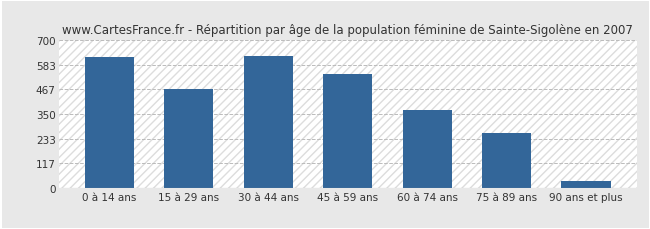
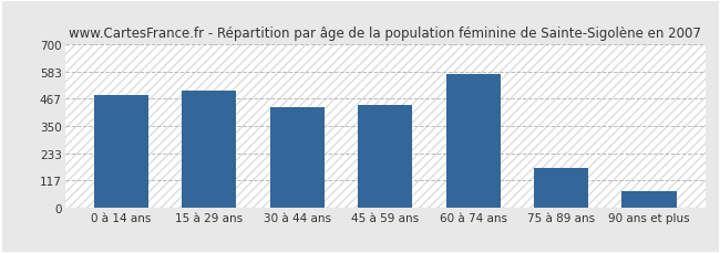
0 à 14 ans: 622 -> 485
15 à 29 ans: 468 -> 500
30 à 44 ans: 626 -> 430
45 à 59 ans: 538 -> 440
60 à 74 ans: 370 -> 575
75 à 89 ans: 258 -> 170
90 ans et plus: 30 -> 70
